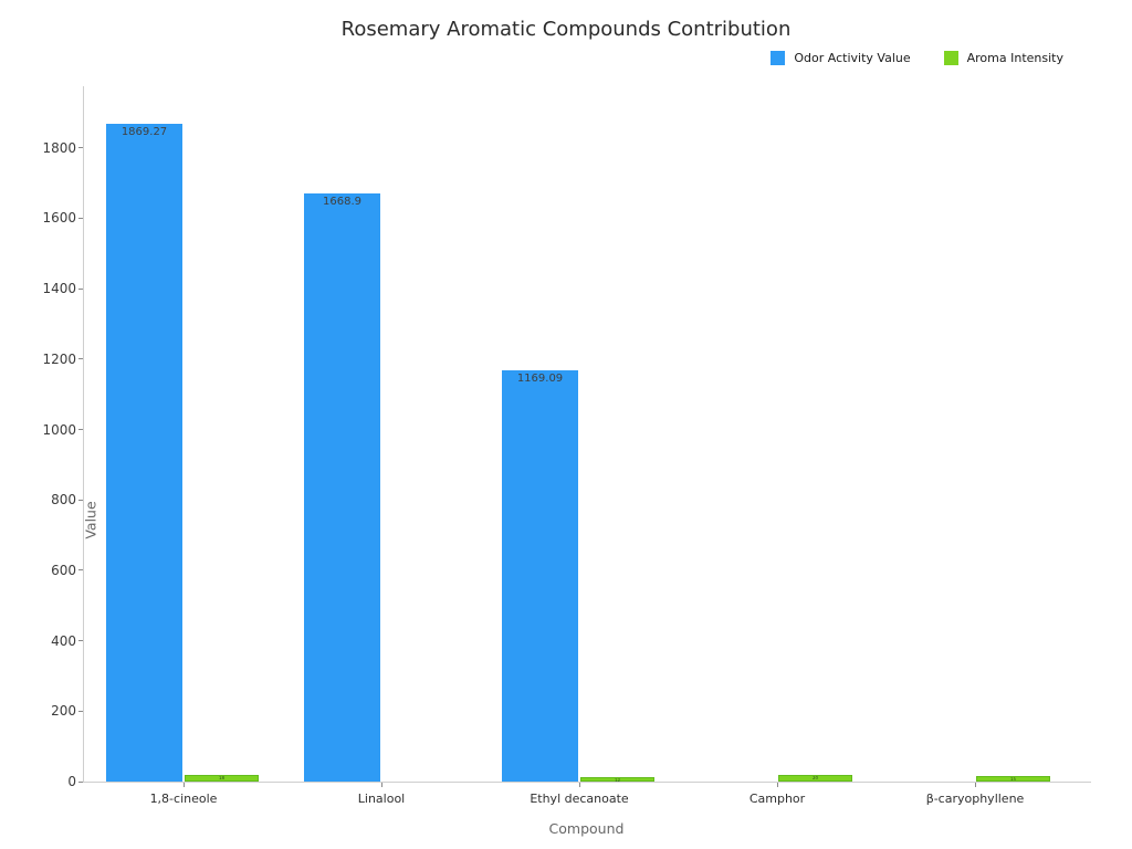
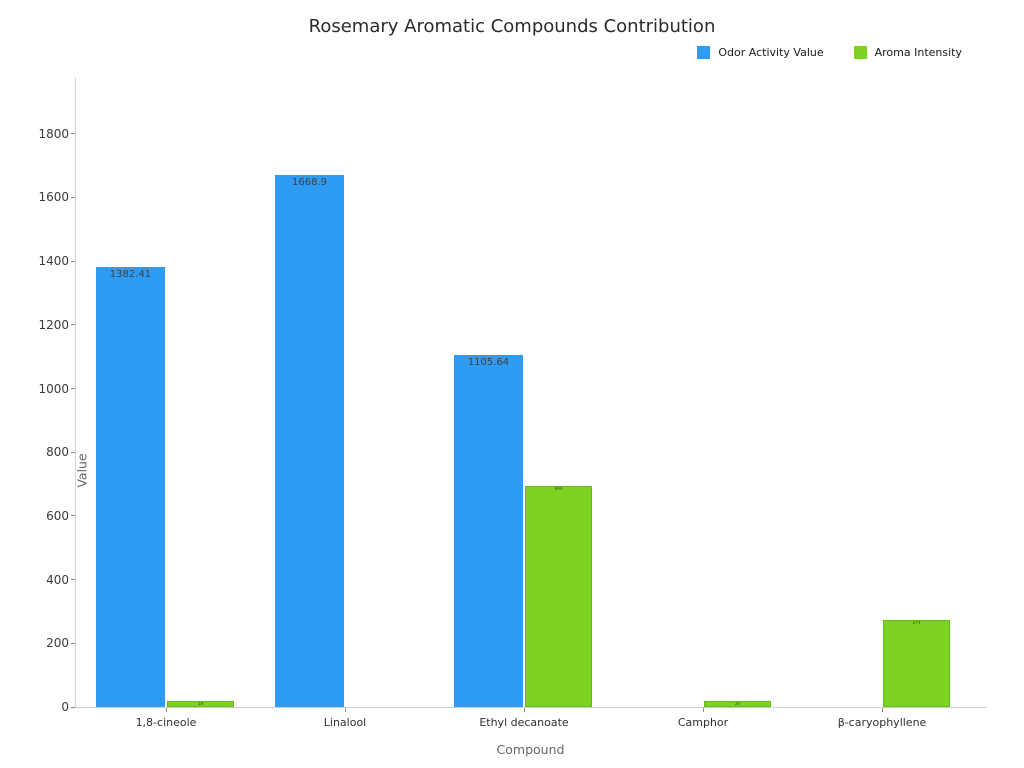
Odor Activity Value/1,8-cineole: 1869.27 -> 1382.41
Odor Activity Value/Ethyl decanoate: 1169.09 -> 1105.64
Aroma Intensity/Ethyl decanoate: 12 -> 693
Aroma Intensity/β-caryophyllene: 15 -> 273
